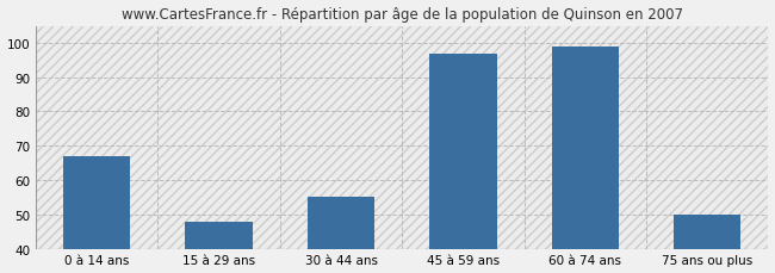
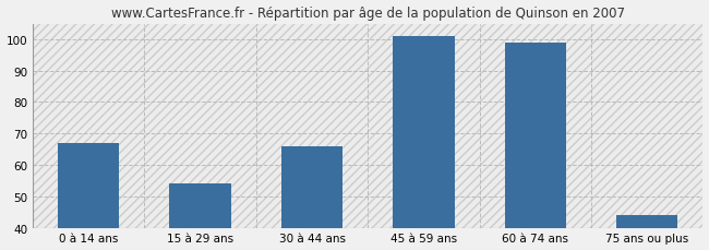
15 à 29 ans: 48 -> 54
30 à 44 ans: 55 -> 66
45 à 59 ans: 97 -> 101
75 ans ou plus: 50 -> 44
